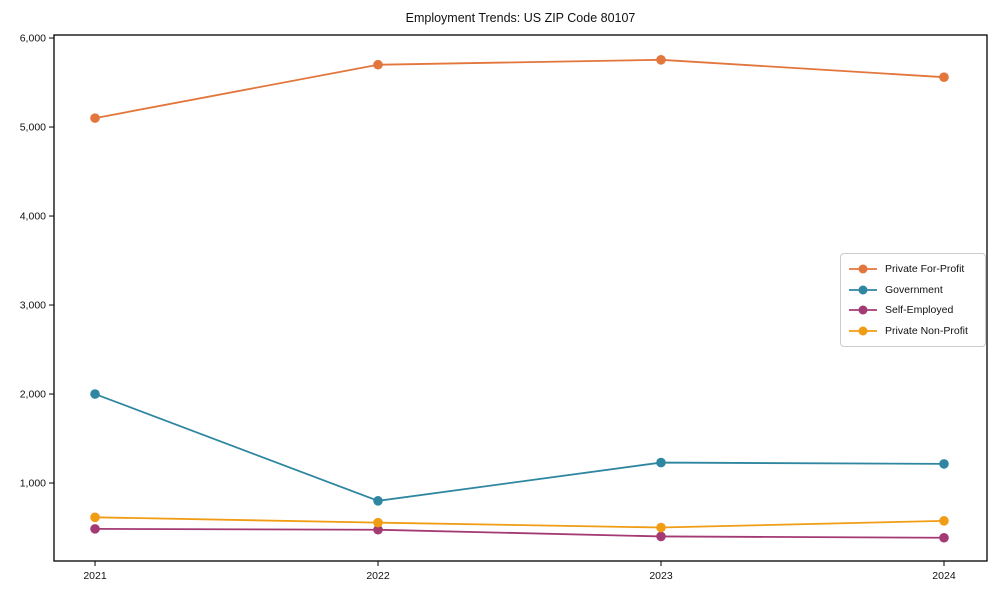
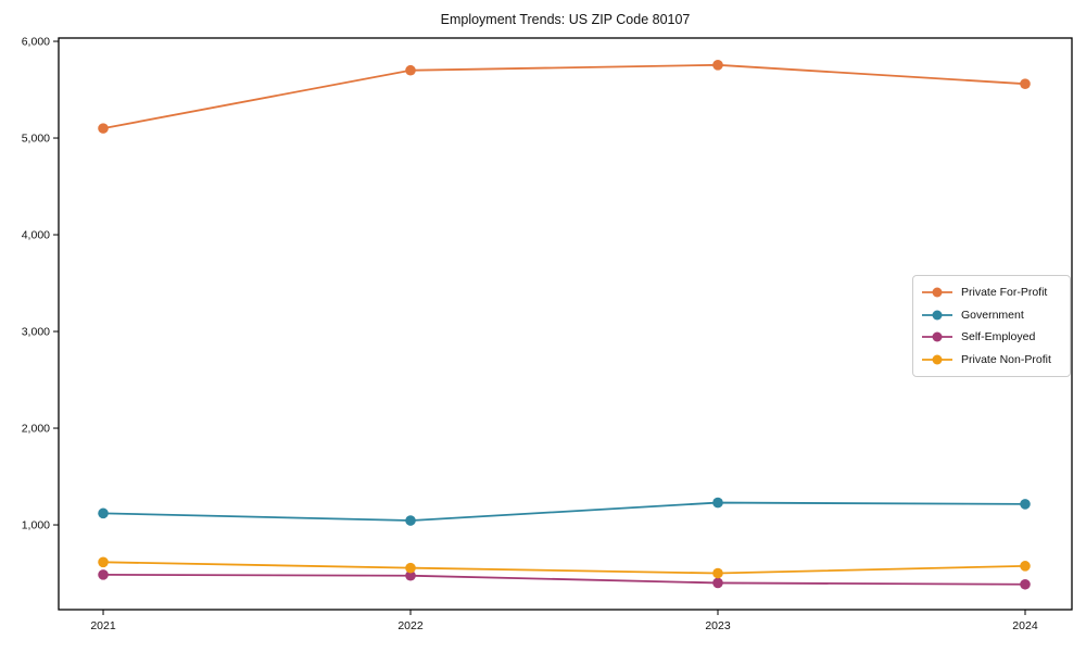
Government/2021: 2000 -> 1100
Government/2022: 800 -> 1000
